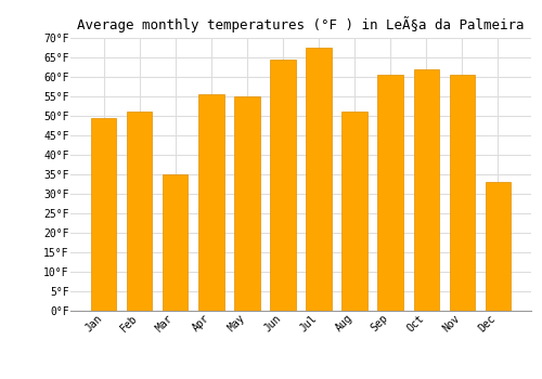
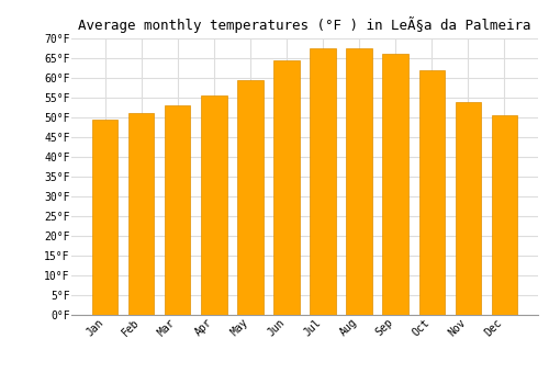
Mar: 35.0°F -> 53.0°F
May: 55.0°F -> 59.5°F
Aug: 51.0°F -> 67.5°F
Sep: 60.5°F -> 66.0°F
Nov: 60.5°F -> 54.0°F
Dec: 33.0°F -> 50.5°F
